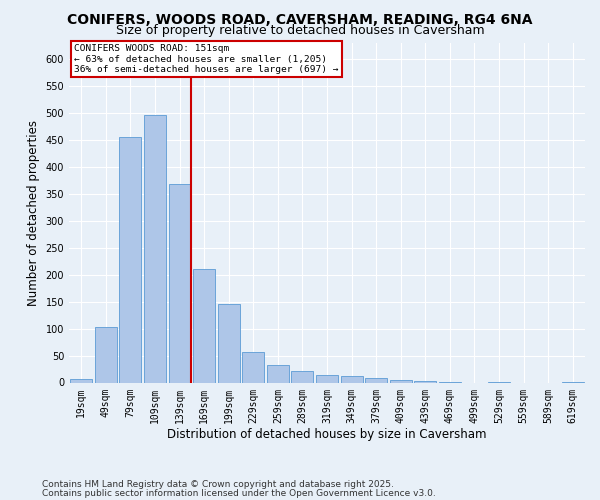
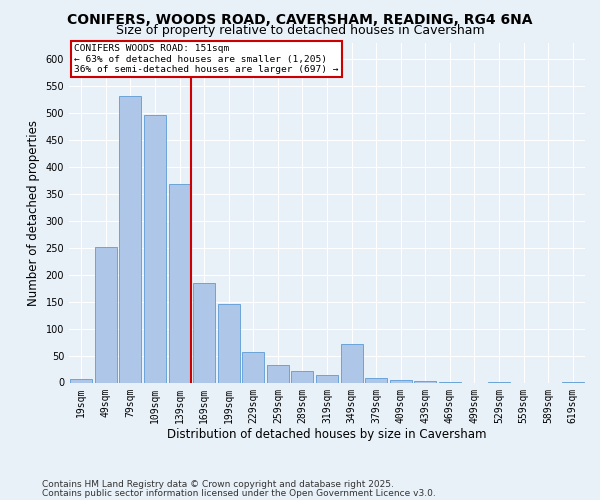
49sqm: 103 -> 252
79sqm: 455 -> 530
169sqm: 210 -> 184
349sqm: 12 -> 72
